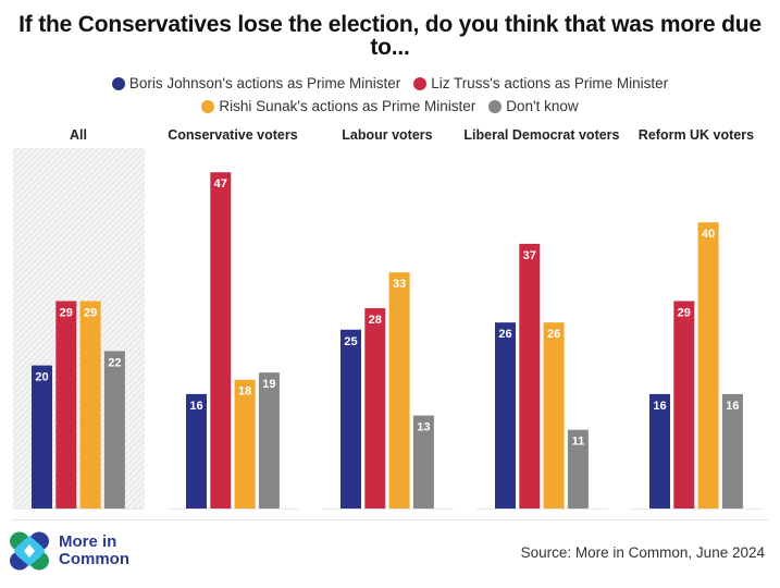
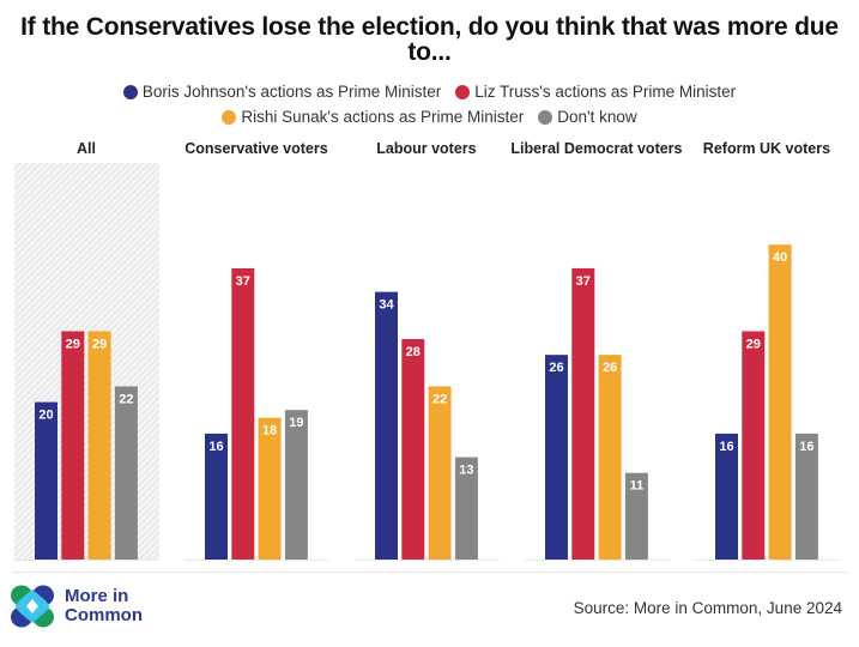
Liz Truss's actions as Prime Minister/Conservative voters: 47 -> 37
Boris Johnson's actions as Prime Minister/Labour voters: 25 -> 34
Rishi Sunak's actions as Prime Minister/Labour voters: 33 -> 22
